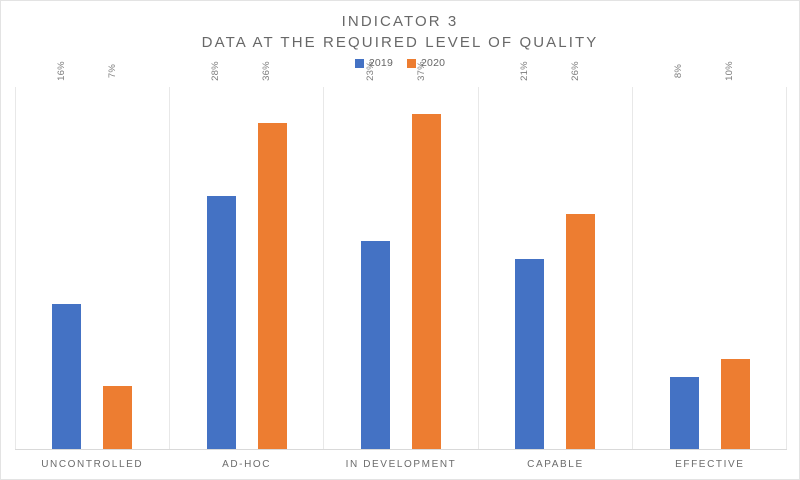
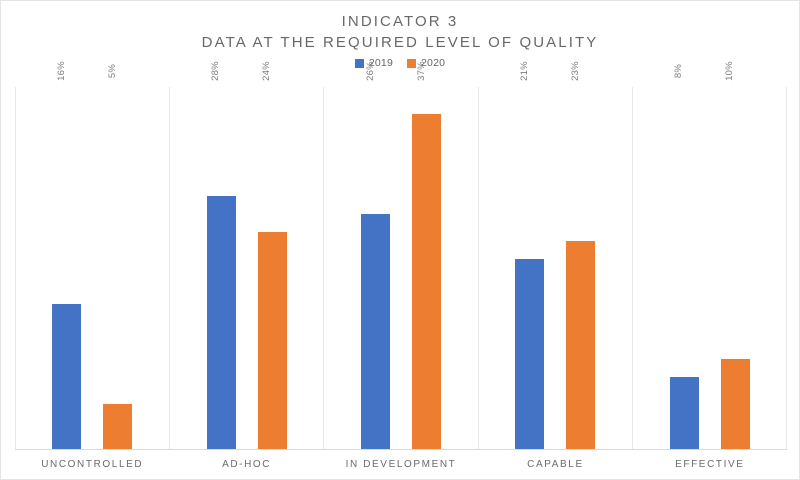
2020/UNCONTROLLED: 7% -> 5%
2020/AD-HOC: 36% -> 24%
2019/IN DEVELOPMENT: 23% -> 26%
2020/CAPABLE: 26% -> 23%
